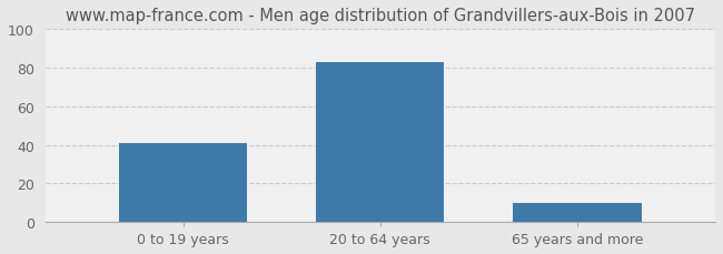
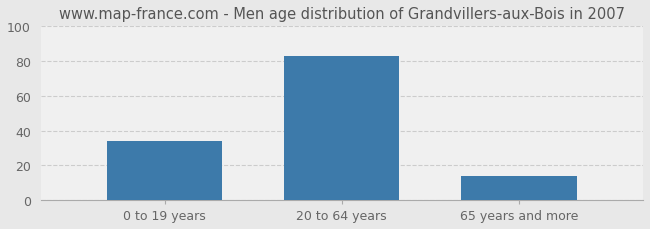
0 to 19 years: 41 -> 34
65 years and more: 10 -> 14
